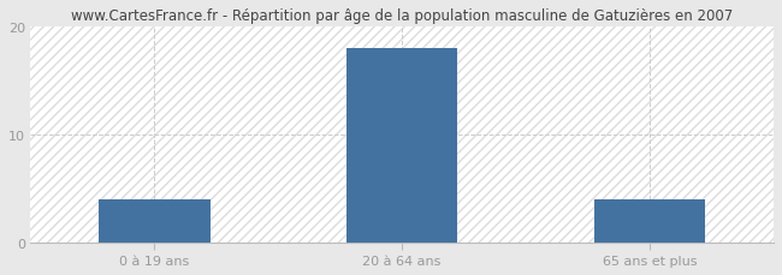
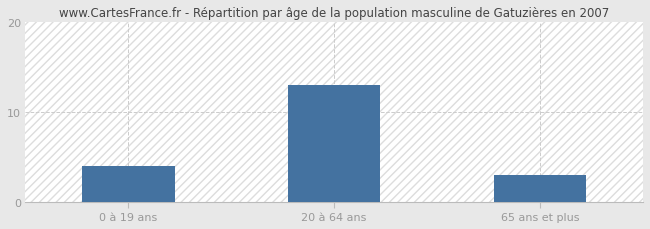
20 à 64 ans: 18 -> 13
65 ans et plus: 4 -> 3
